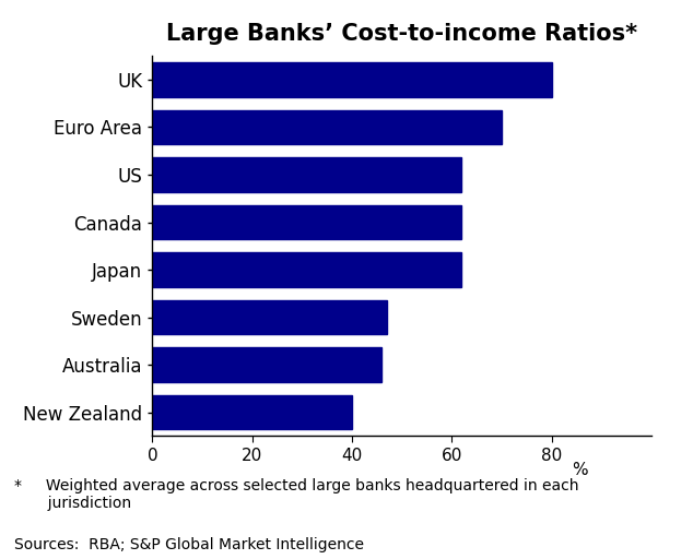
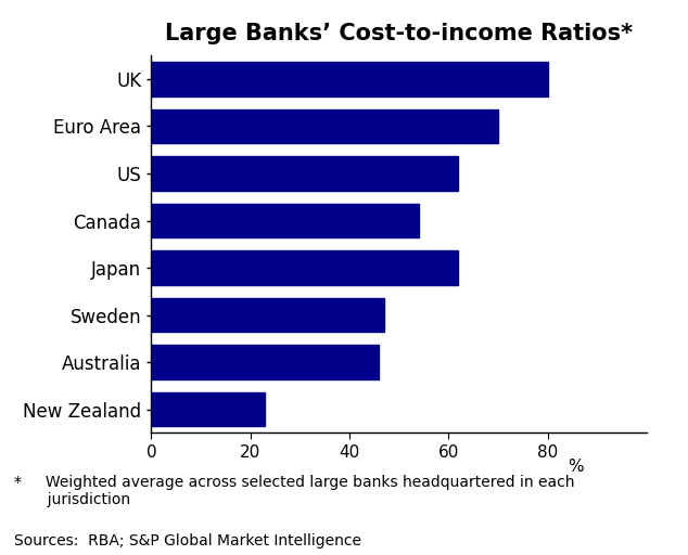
Canada: 62 -> 54
New Zealand: 40 -> 23
